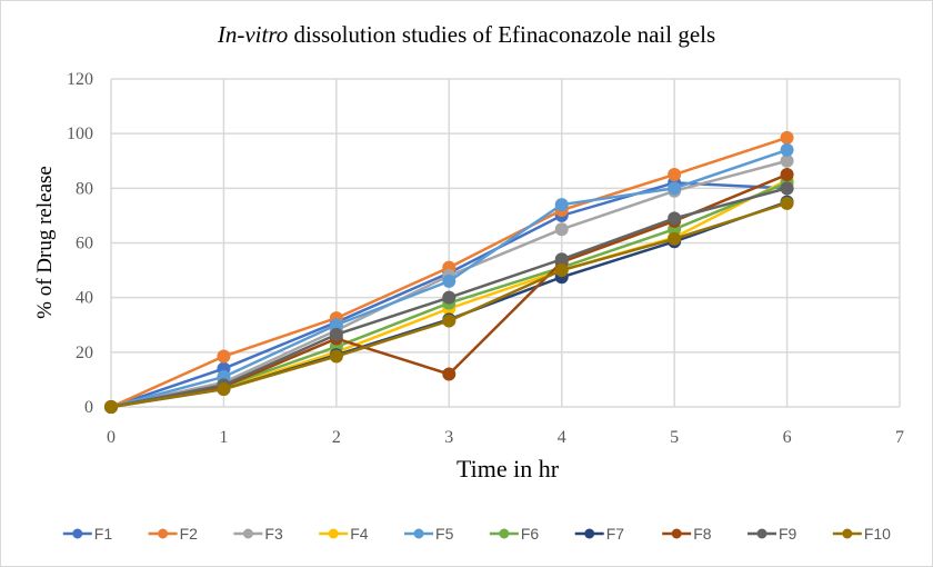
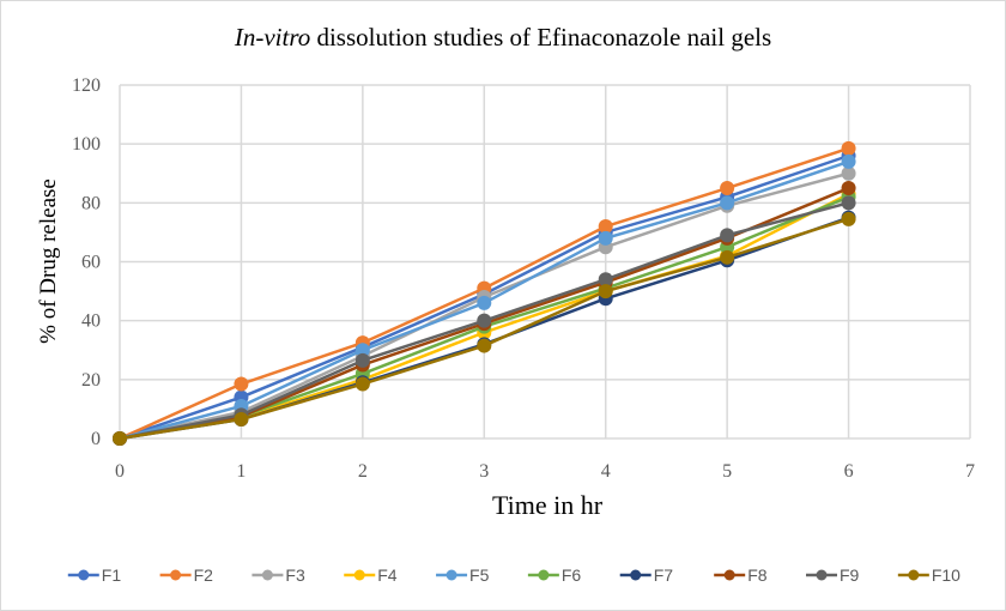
F8/3: 12 -> 39
F5/4: 74 -> 68
F1/6: 80 -> 96
